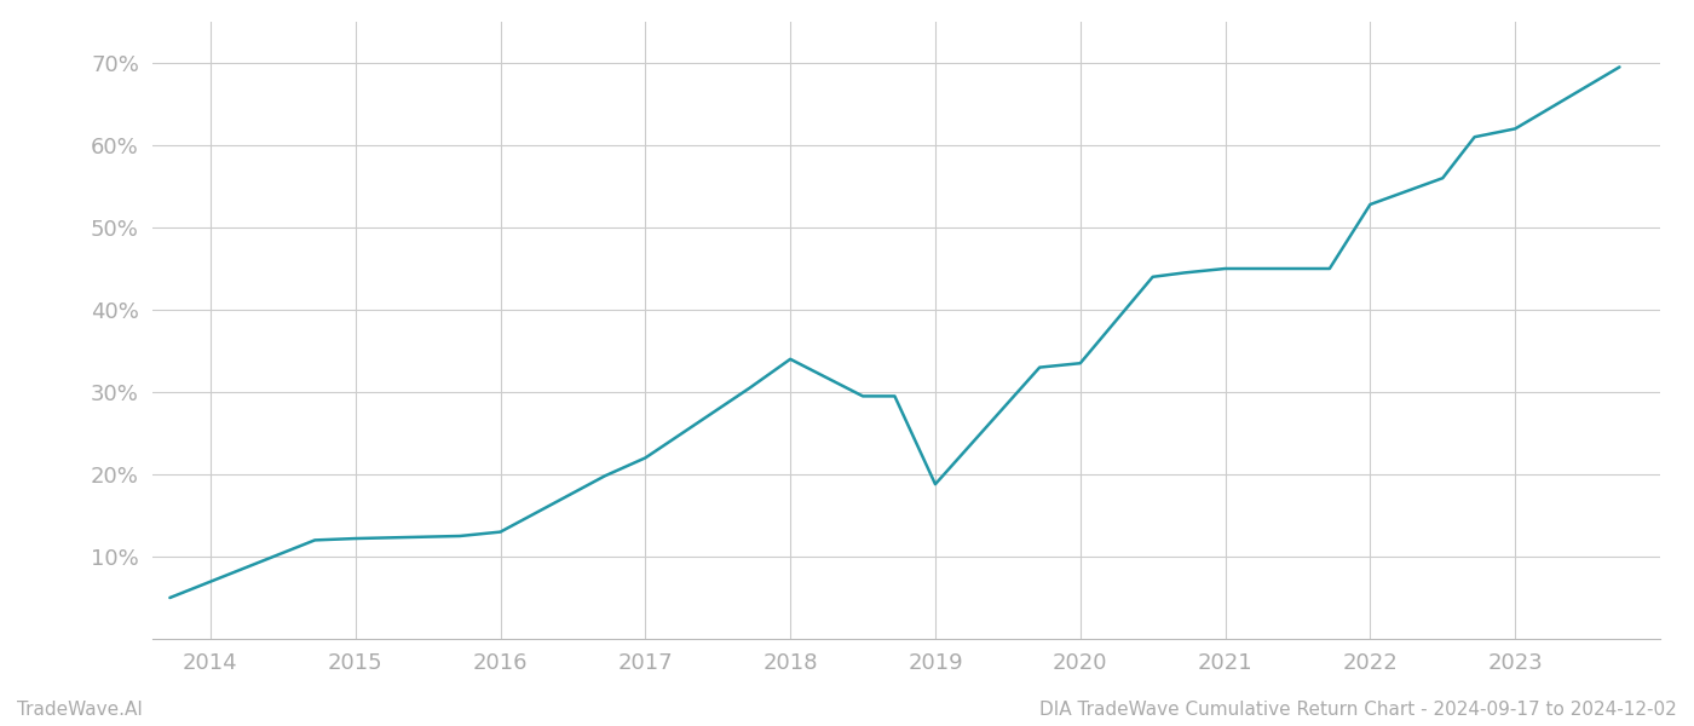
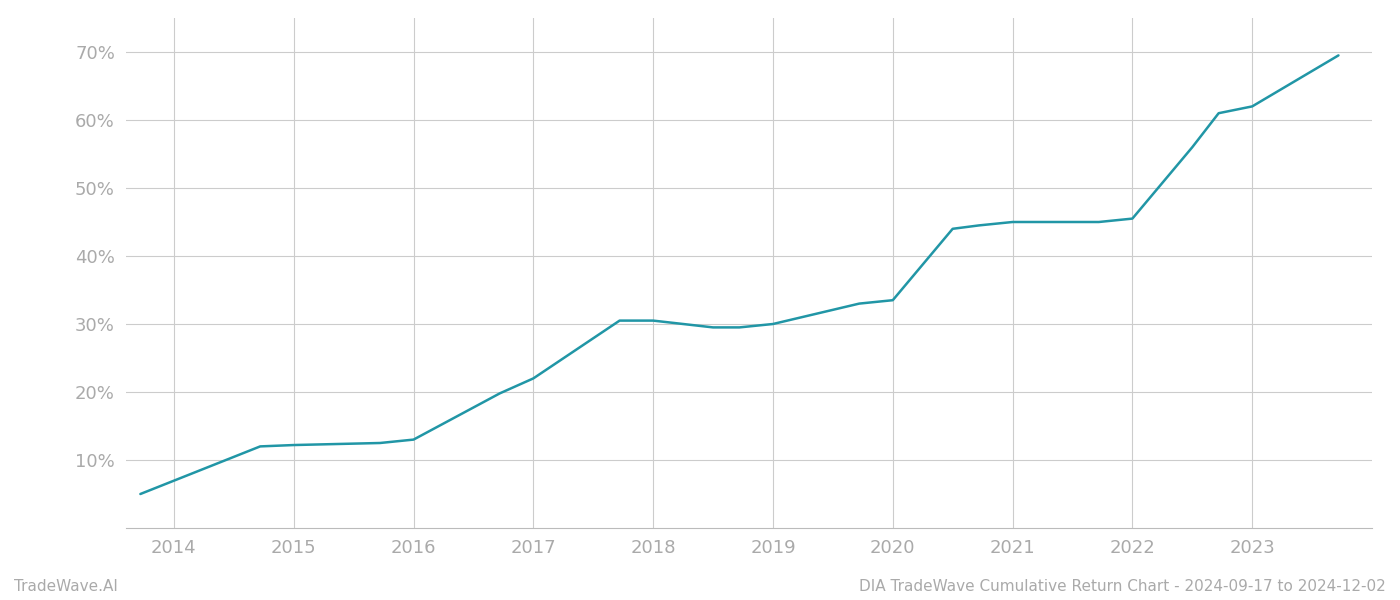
2018: 34.0% -> 30.5%
2019: 18.8% -> 30.0%
2022: 52.8% -> 45.5%
